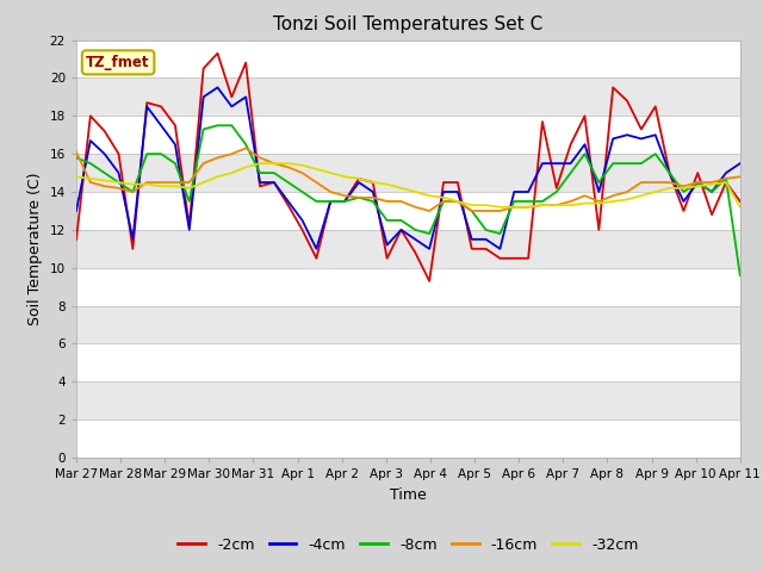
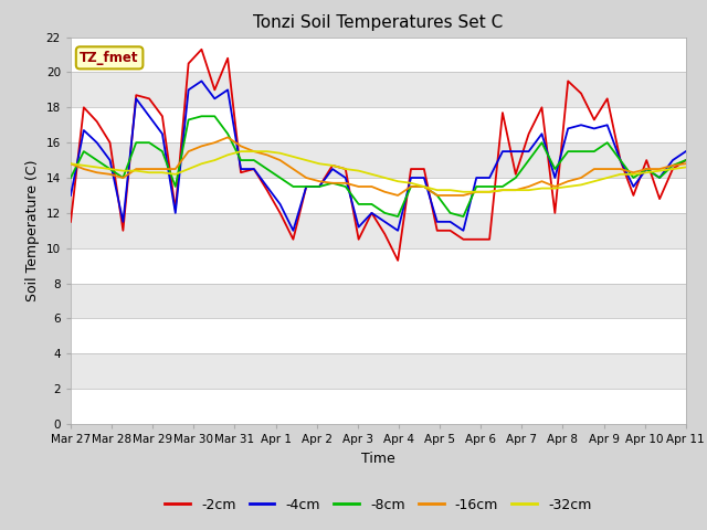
-8cm/Mar 27: 15.8 -> 14.0
-16cm/Mar 27: 16.1 -> 14.8
-2cm/Apr 11: 13.5 -> 15.0
-8cm/Apr 11: 9.6 -> 15.0
-32cm/Apr 11: 13.2 -> 14.6
